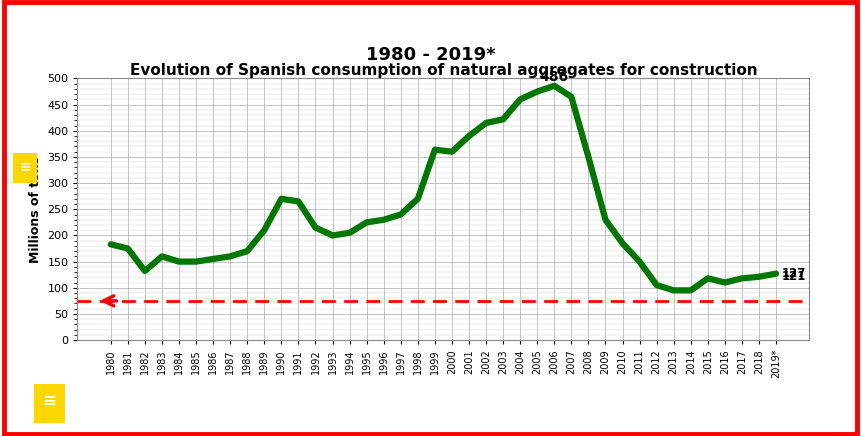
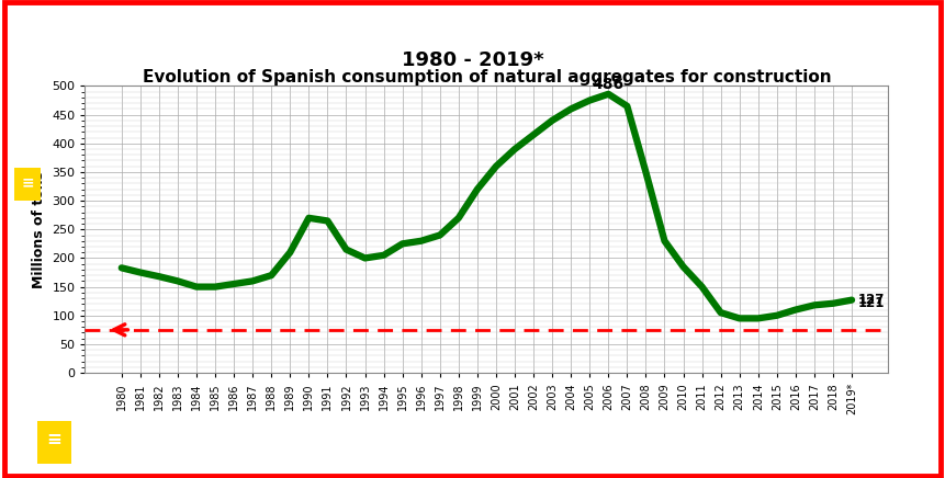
1982: 132 -> 168
1999: 364 -> 320
2003: 422 -> 440
2015: 118 -> 100
